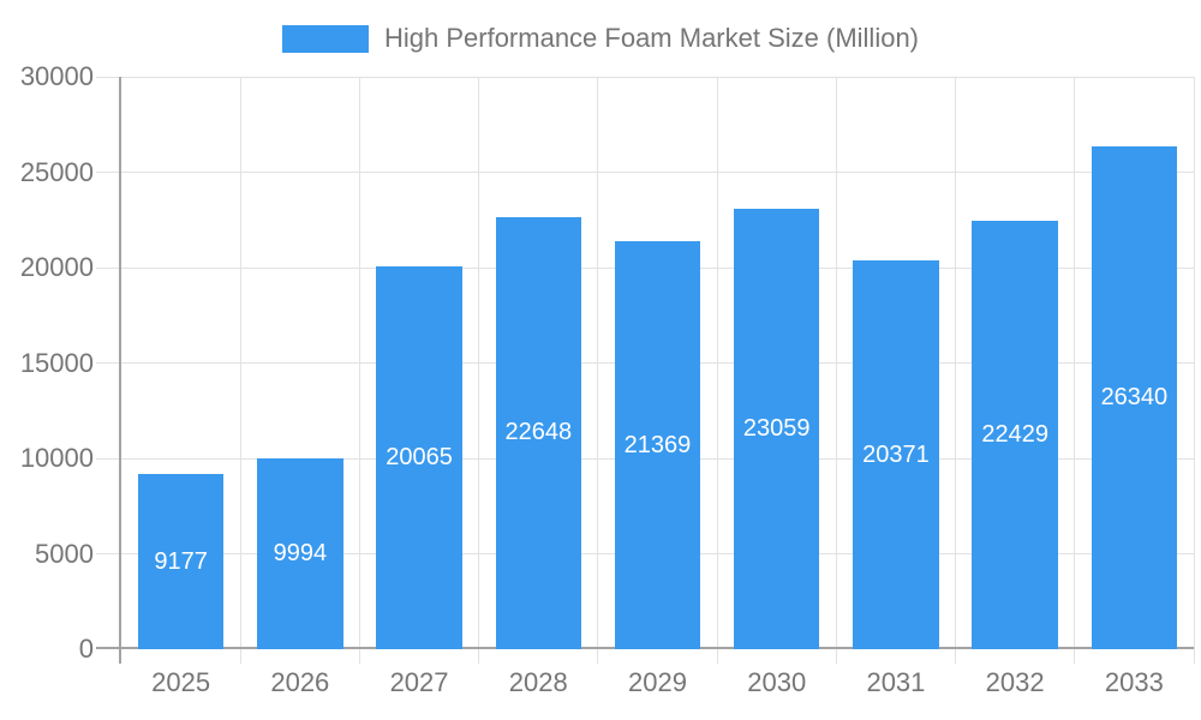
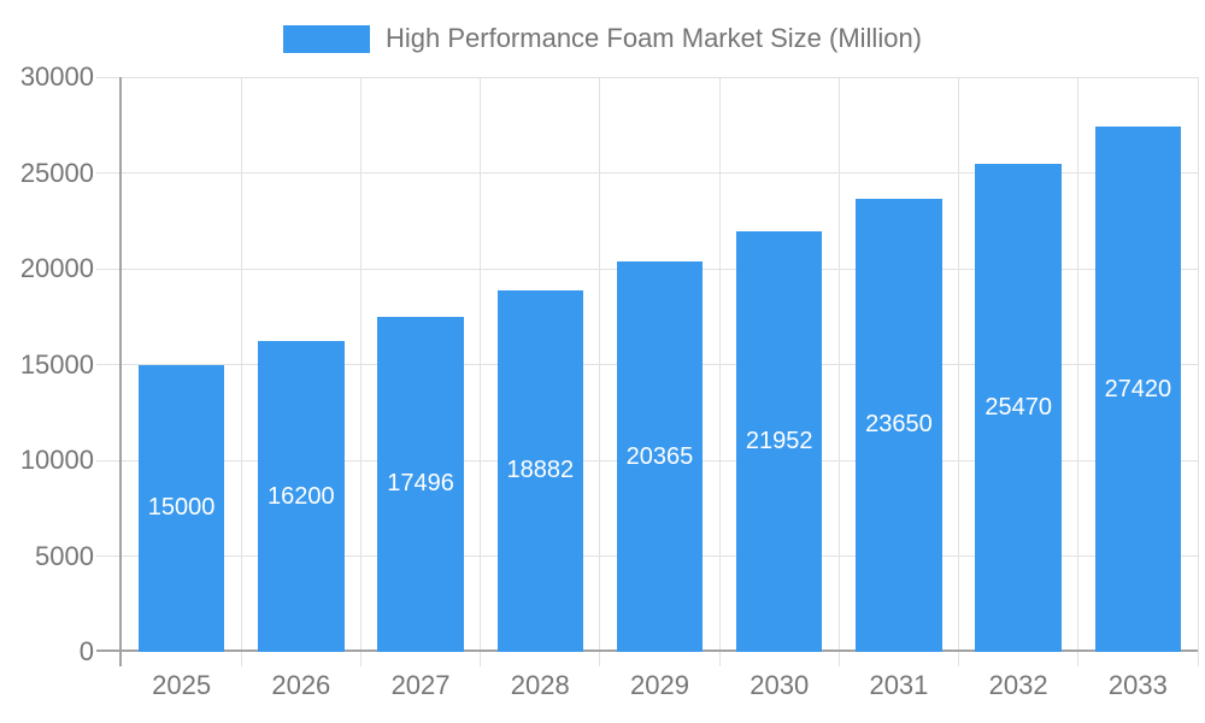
2025: 9177 -> 15000
2026: 9994 -> 16200
2027: 20065 -> 17496
2028: 22648 -> 18882
2029: 21369 -> 20365
2030: 23059 -> 21952
2031: 20371 -> 23650
2032: 22429 -> 25470
2033: 26340 -> 27420
